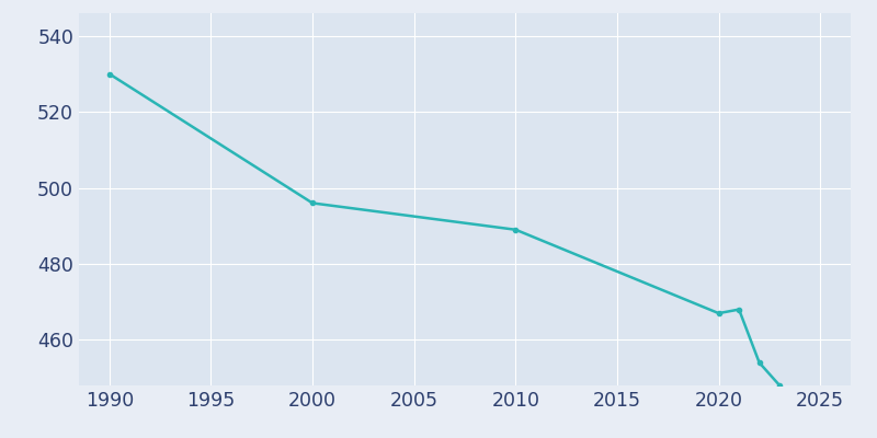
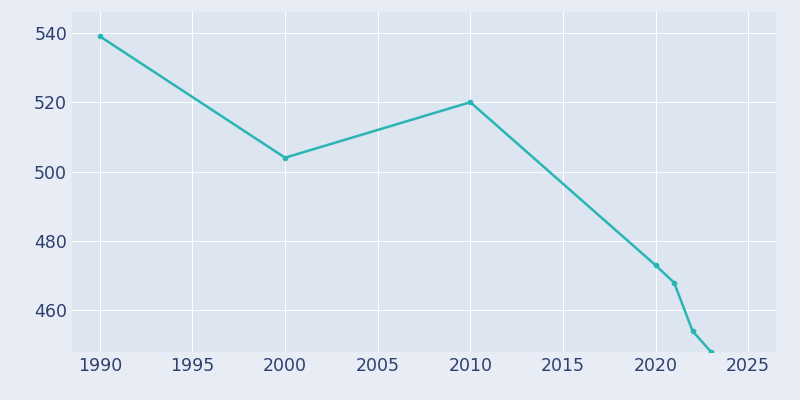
1990: 530 -> 539
2000: 496 -> 504
2010: 489 -> 520
2020: 467 -> 473
